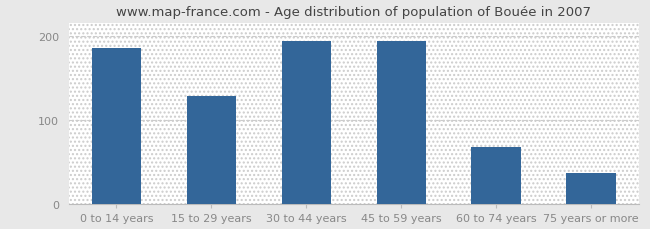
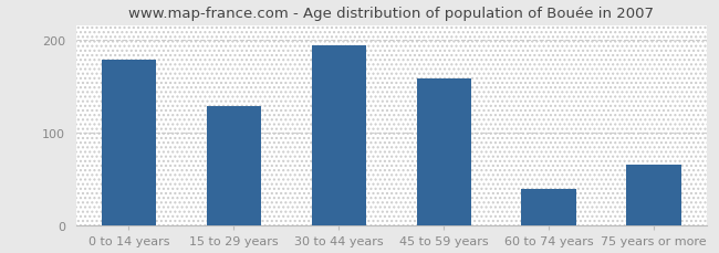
0 to 14 years: 185 -> 178
45 to 59 years: 193 -> 158
60 to 74 years: 68 -> 40
75 years or more: 37 -> 66
